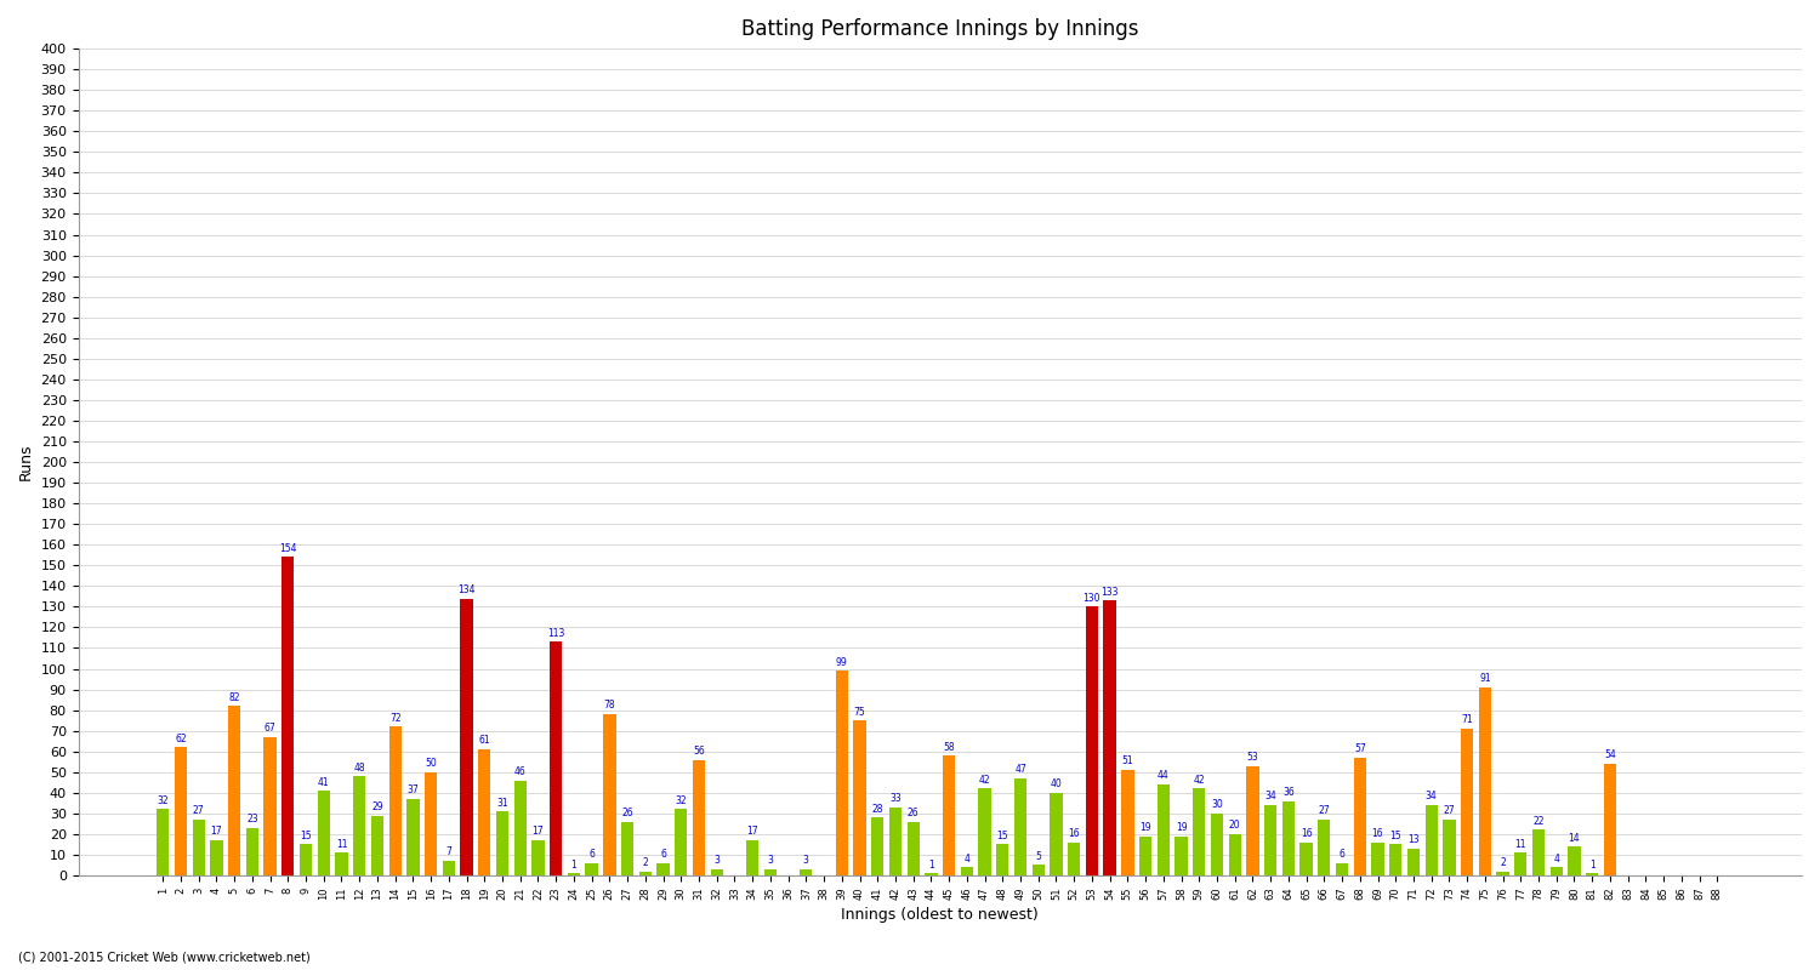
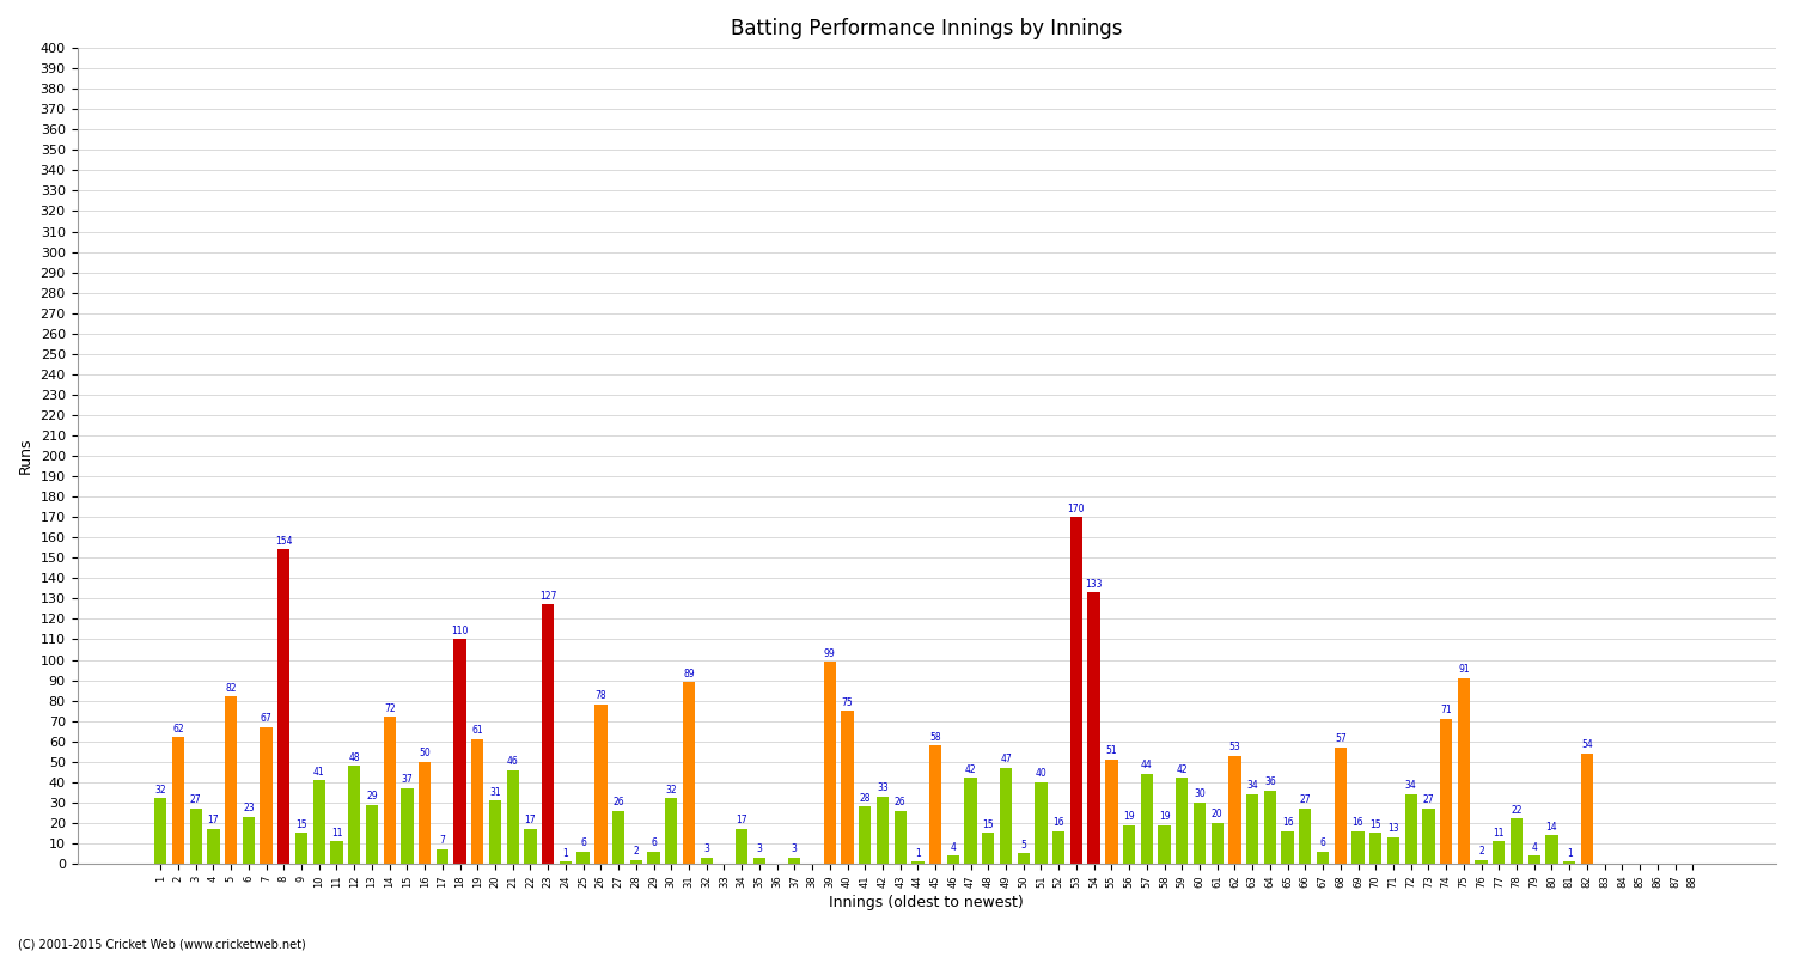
18: 134 -> 110
23: 113 -> 127
31: 56 -> 89
53: 130 -> 170
